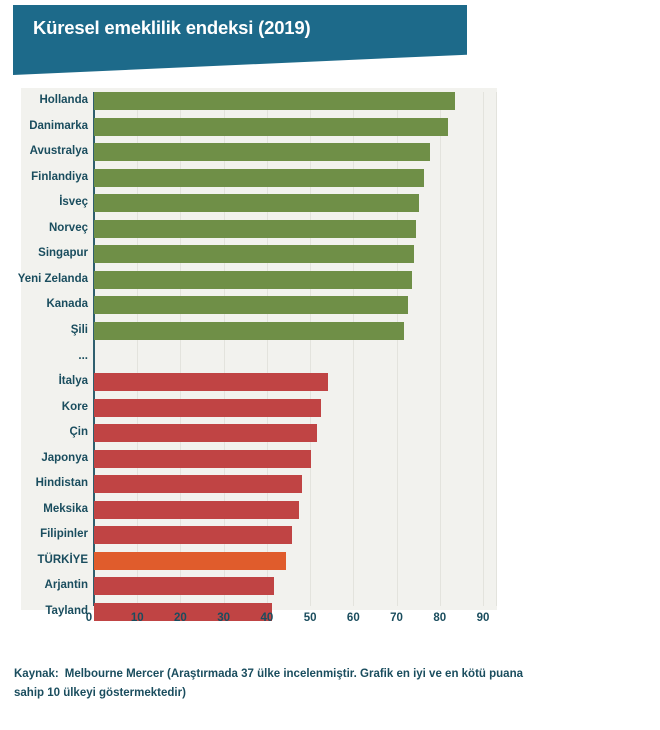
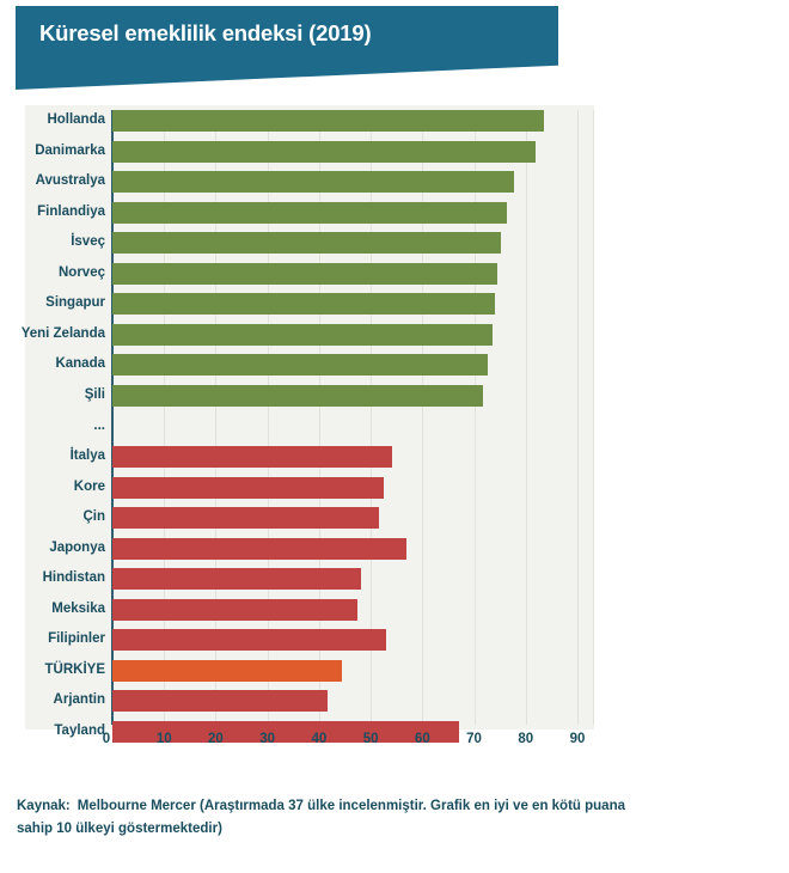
Japonya: 50 -> 57
Filipinler: 46 -> 53
Tayland: 41 -> 67
